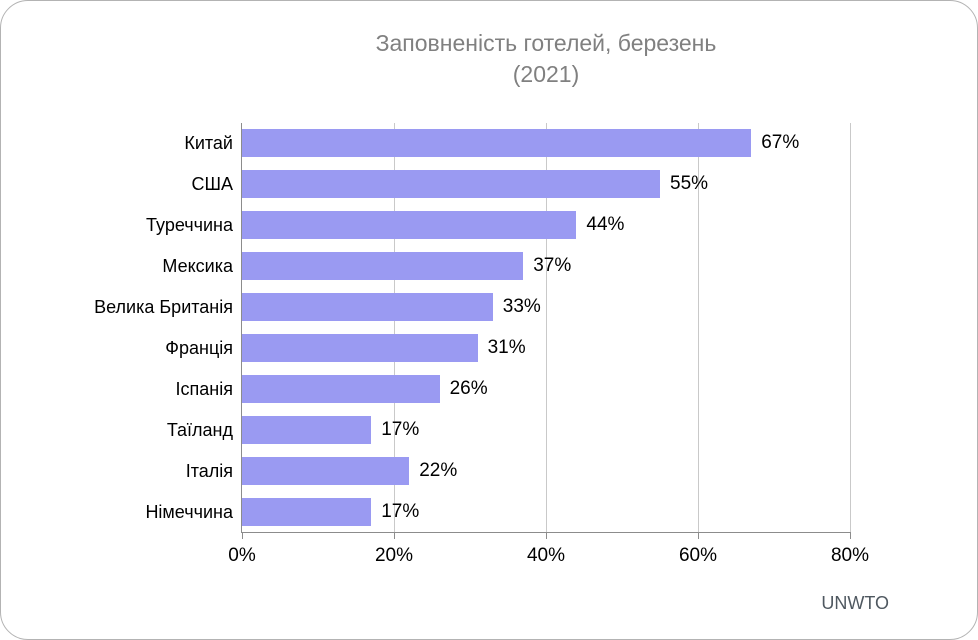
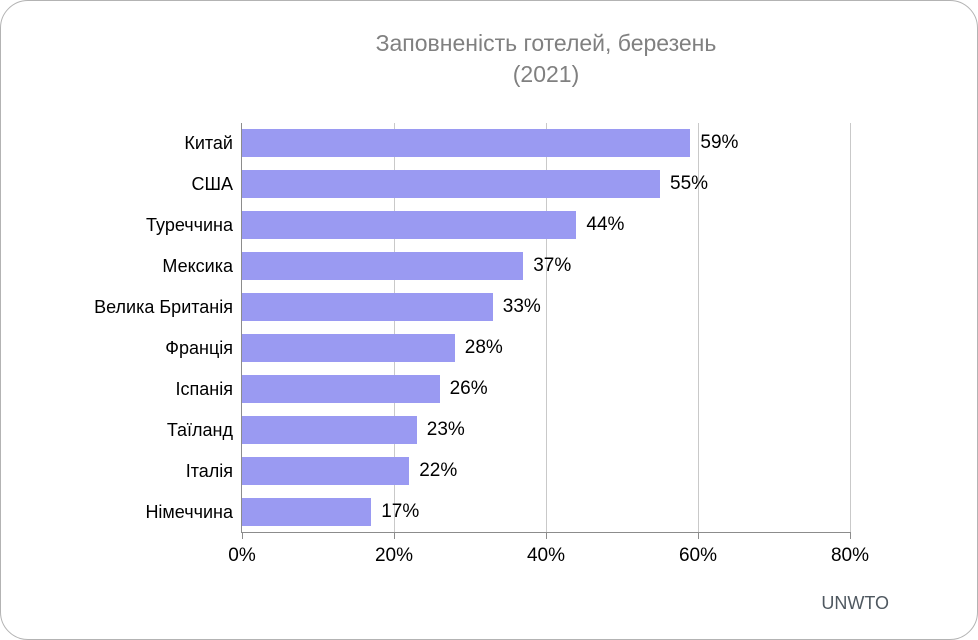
Китай: 67% -> 59%
Франція: 31% -> 28%
Таїланд: 17% -> 23%
